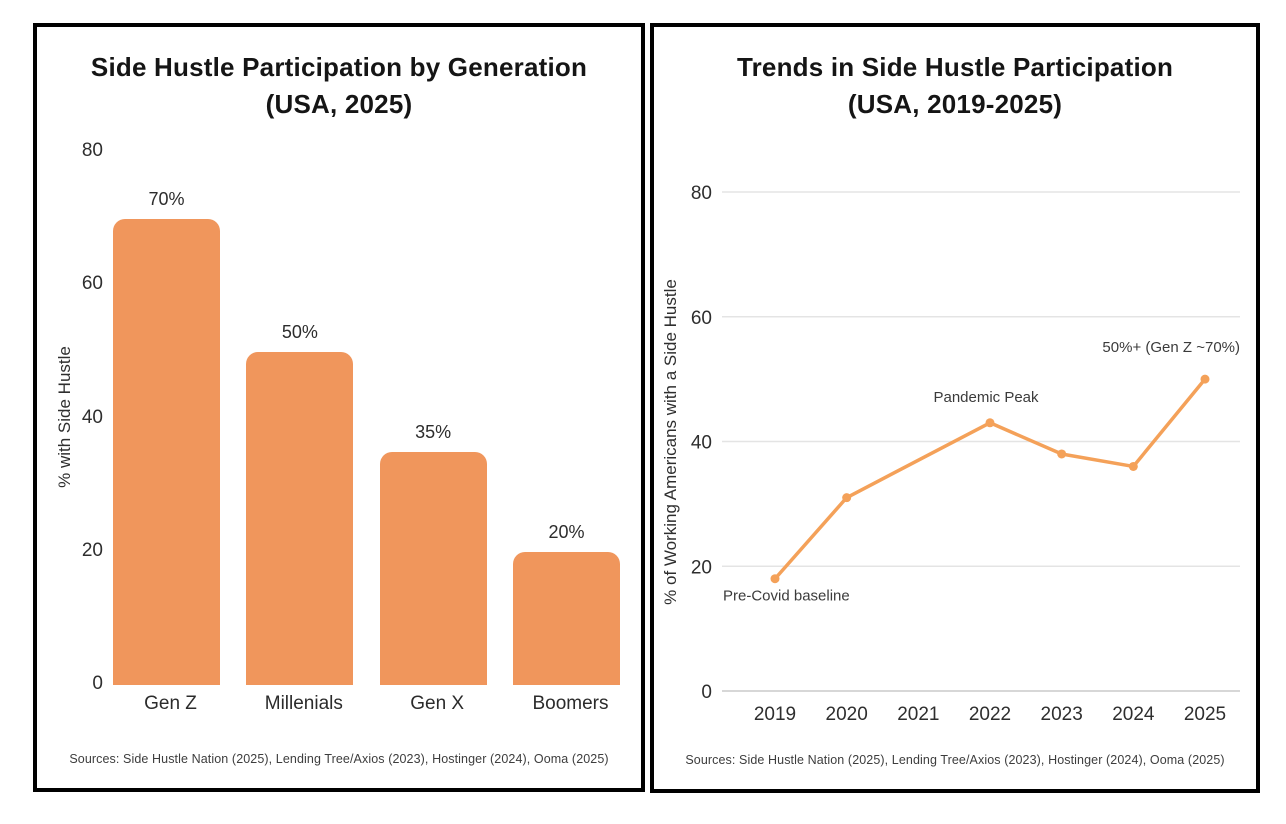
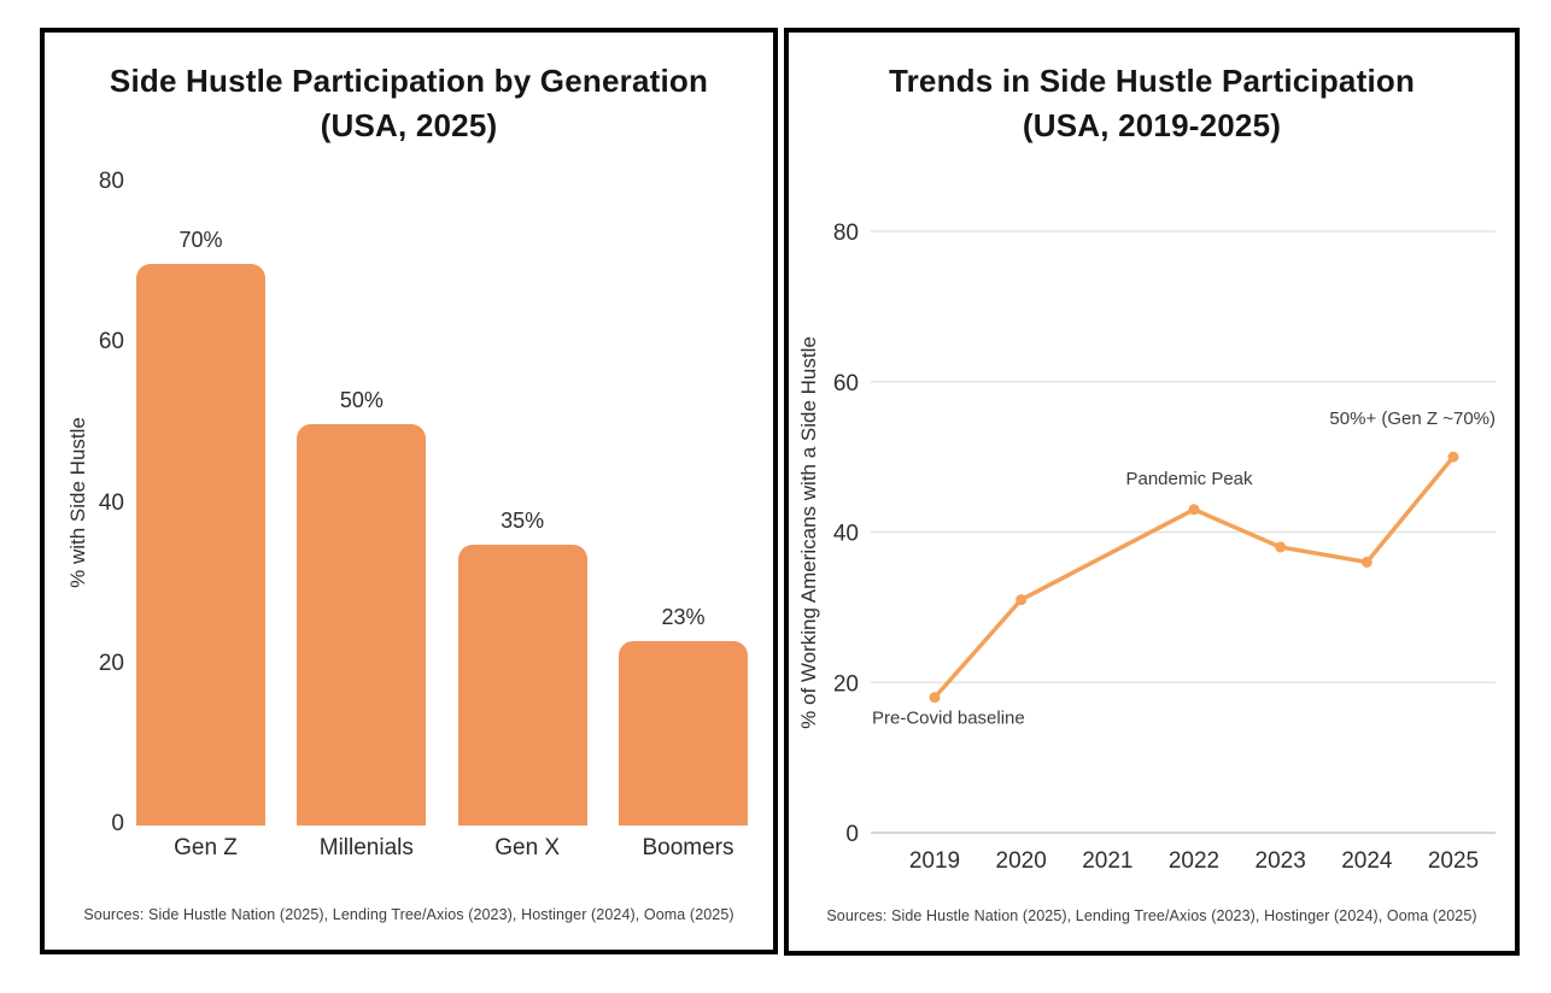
Side Hustle Participation by Generation (USA, 2025)/Boomers: 20% -> 23%
